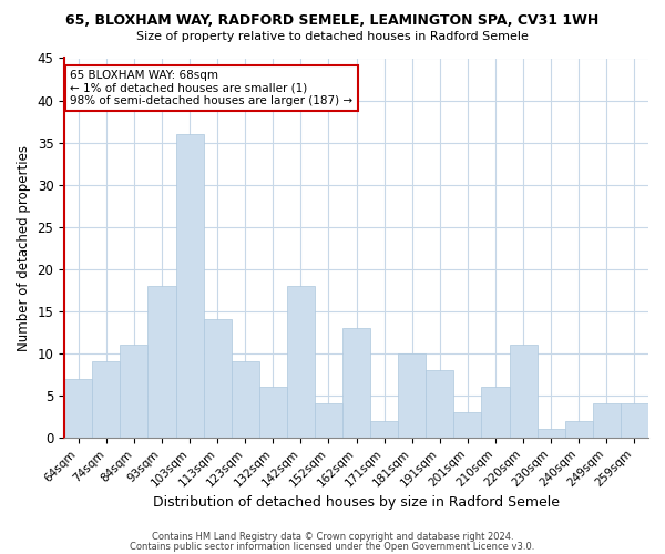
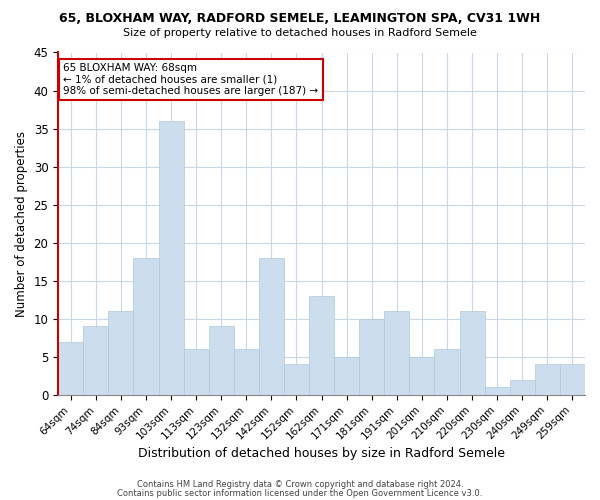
113sqm: 14 -> 6
171sqm: 2 -> 5
191sqm: 8 -> 11
201sqm: 3 -> 5
